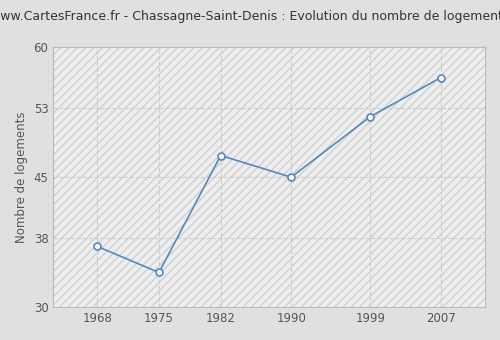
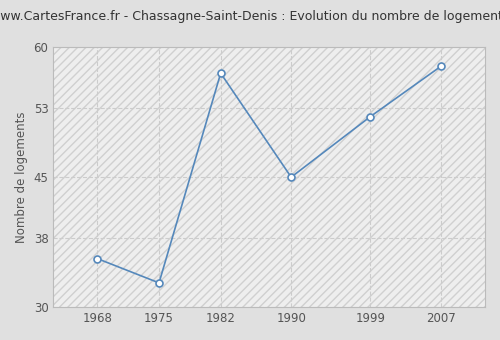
1968: 37.0 -> 35.6
1975: 34.0 -> 32.8
1982: 47.5 -> 57.0
2007: 56.5 -> 57.8
